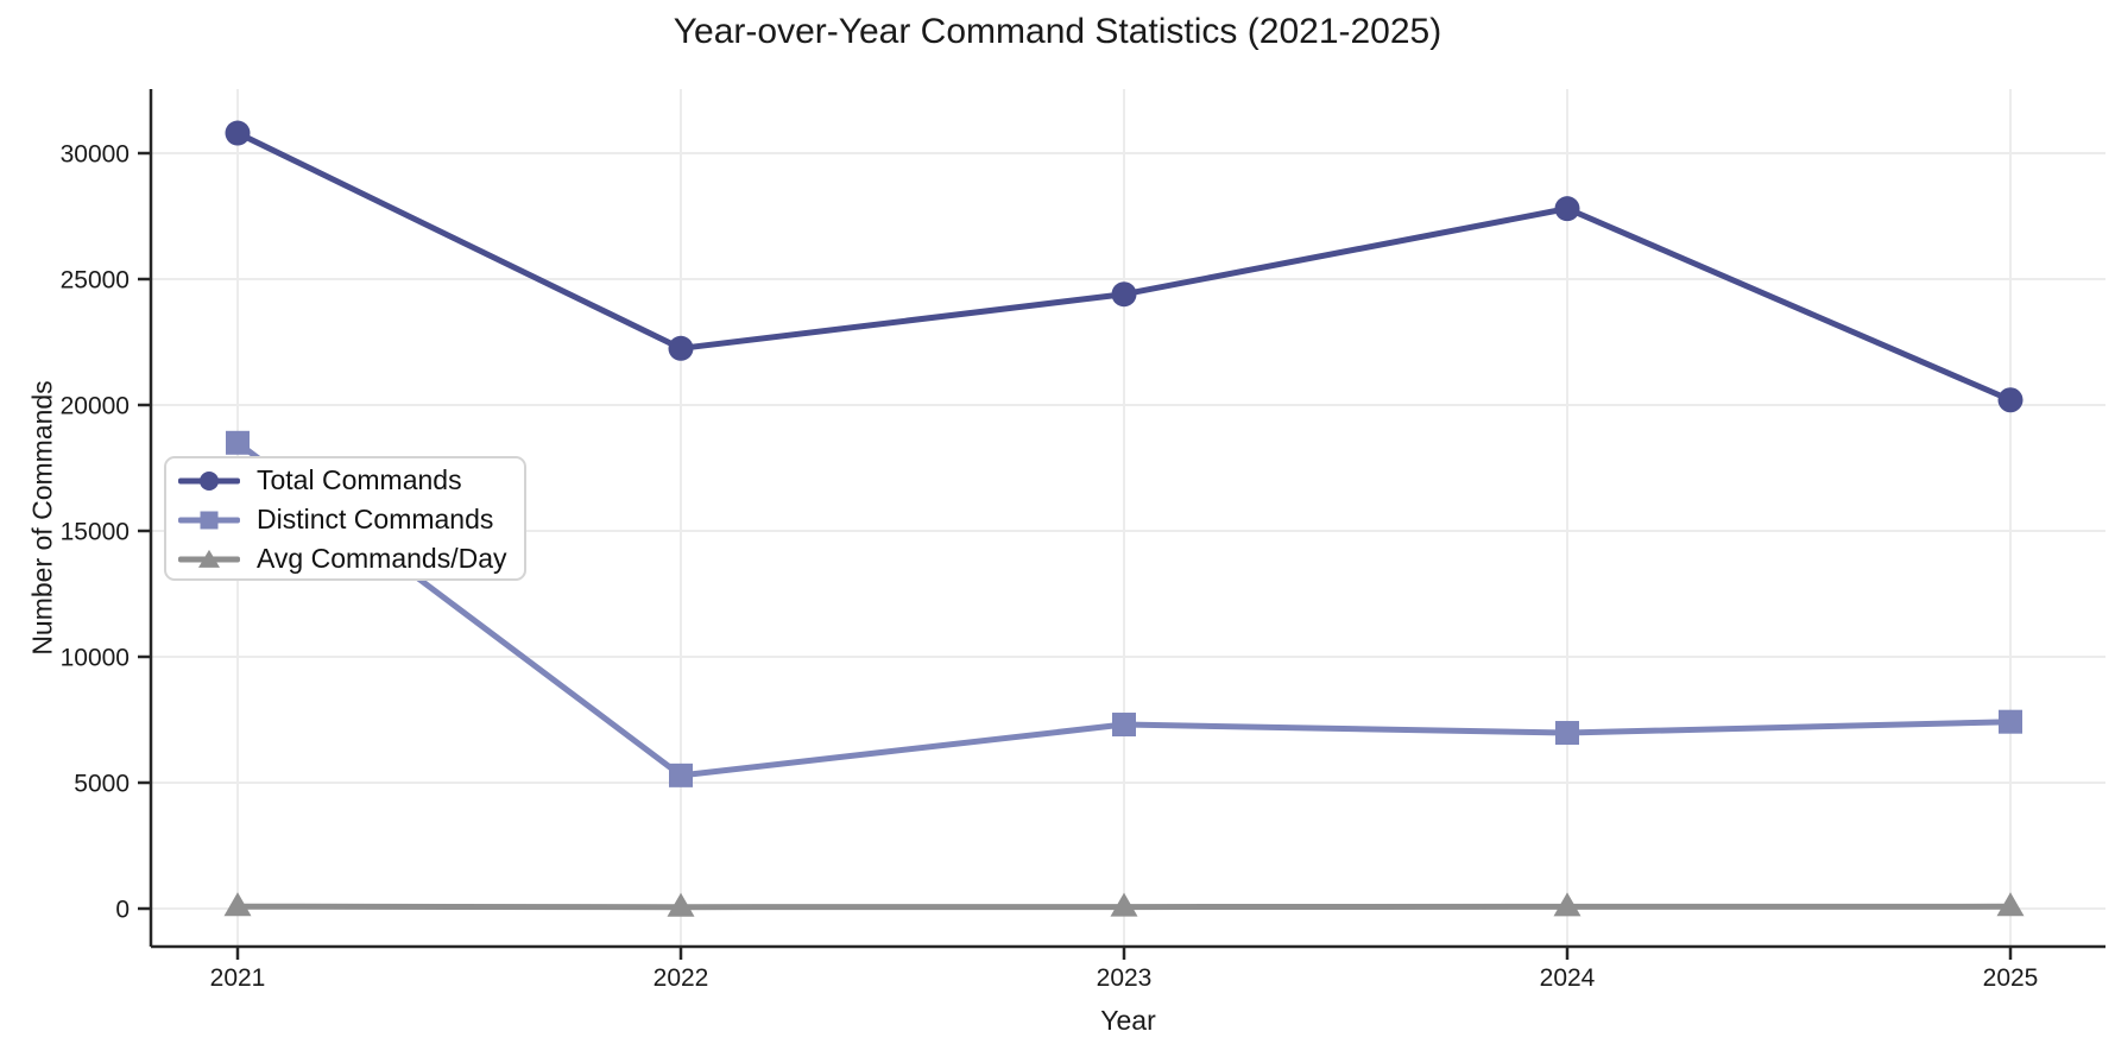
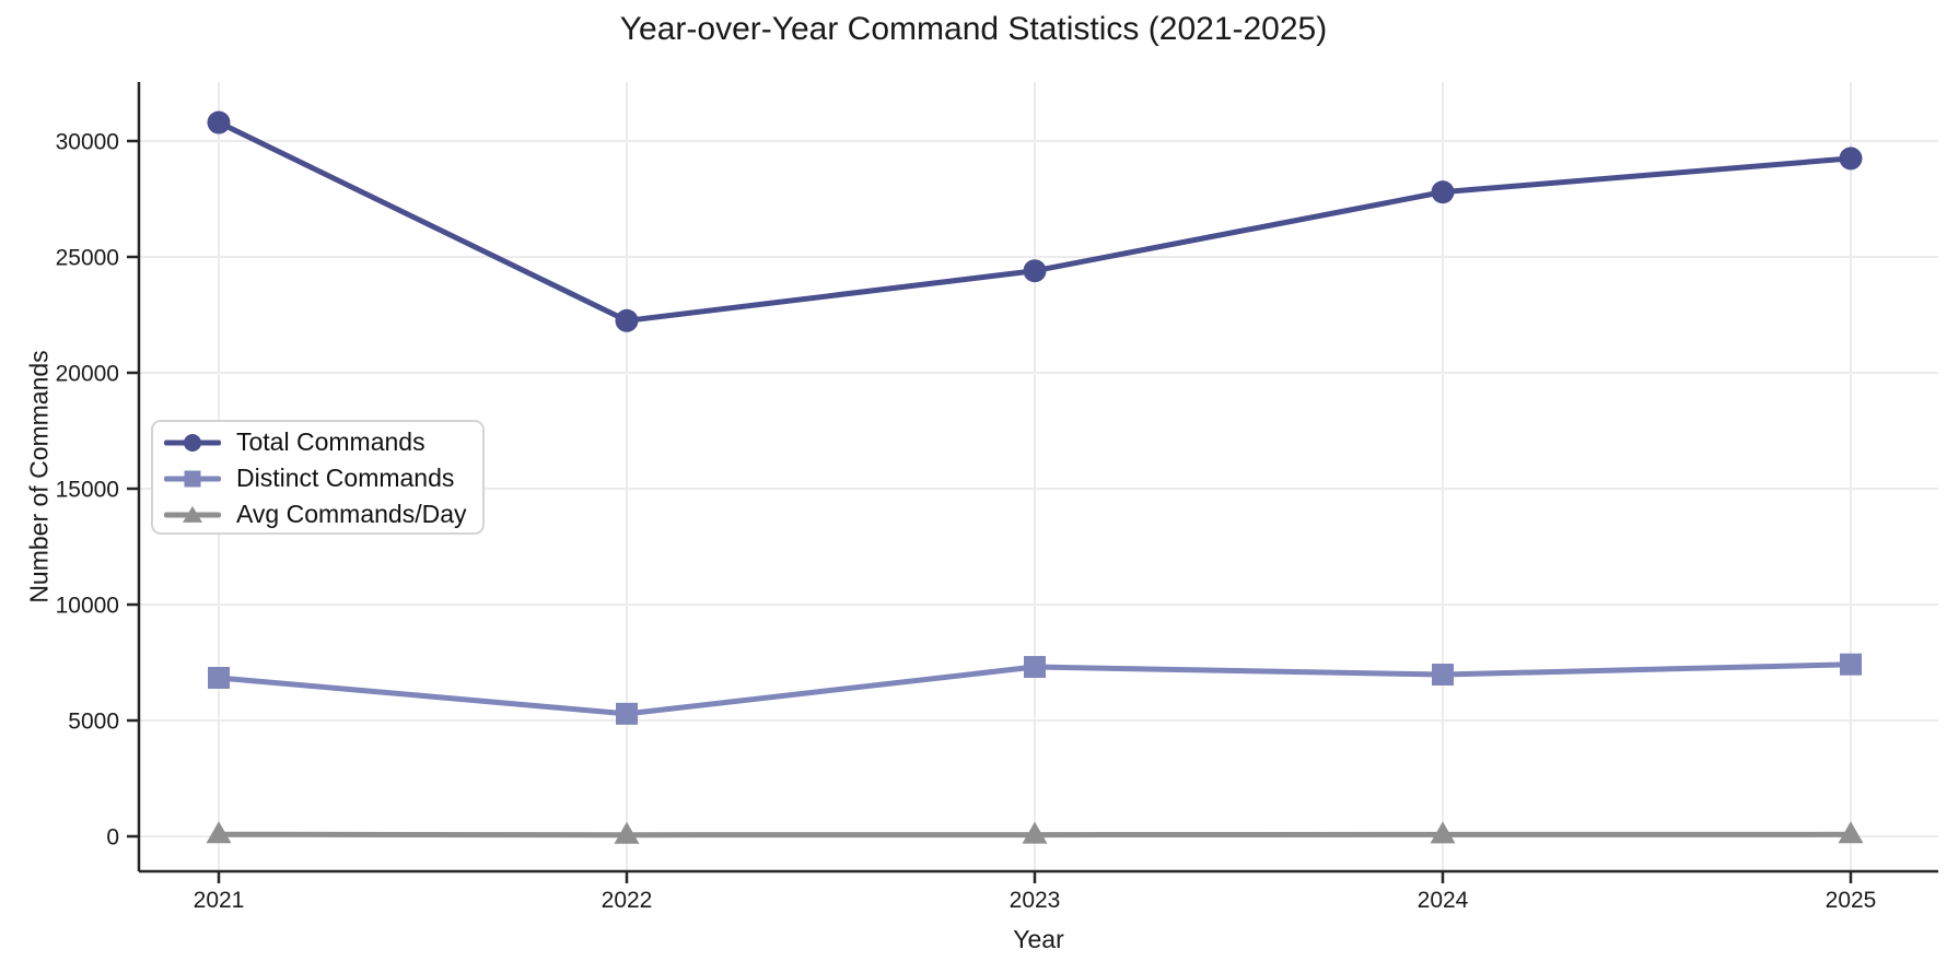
Distinct Commands/2021: 18500 -> 6800
Total Commands/2025: 20200 -> 29200
